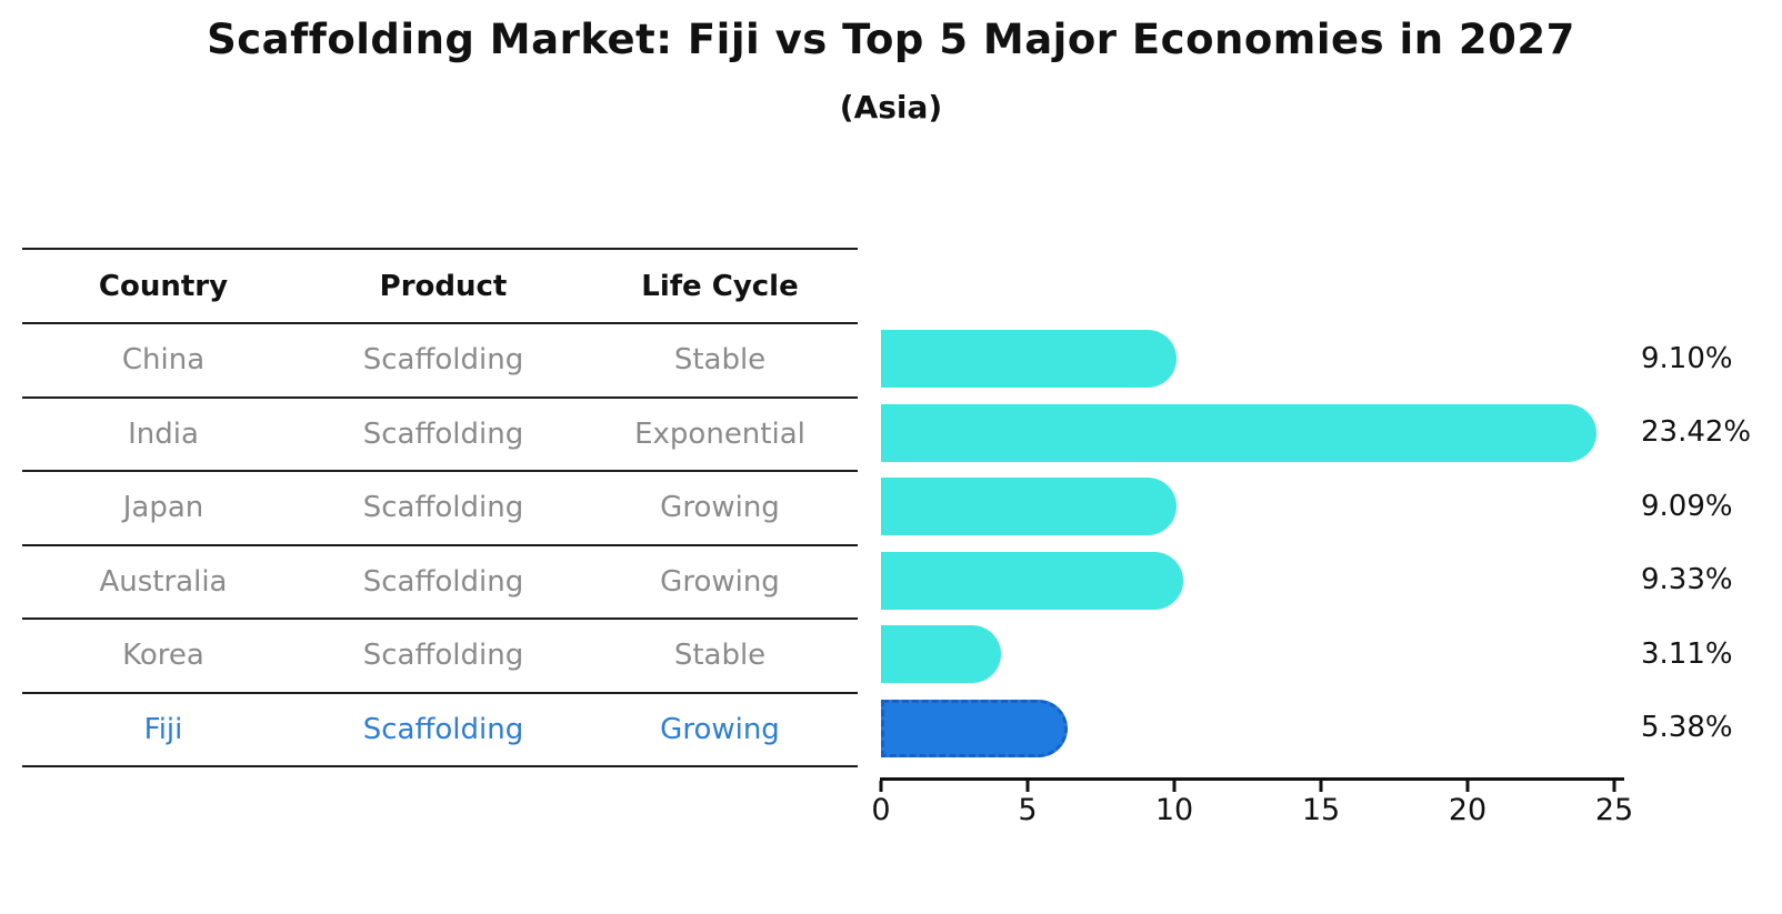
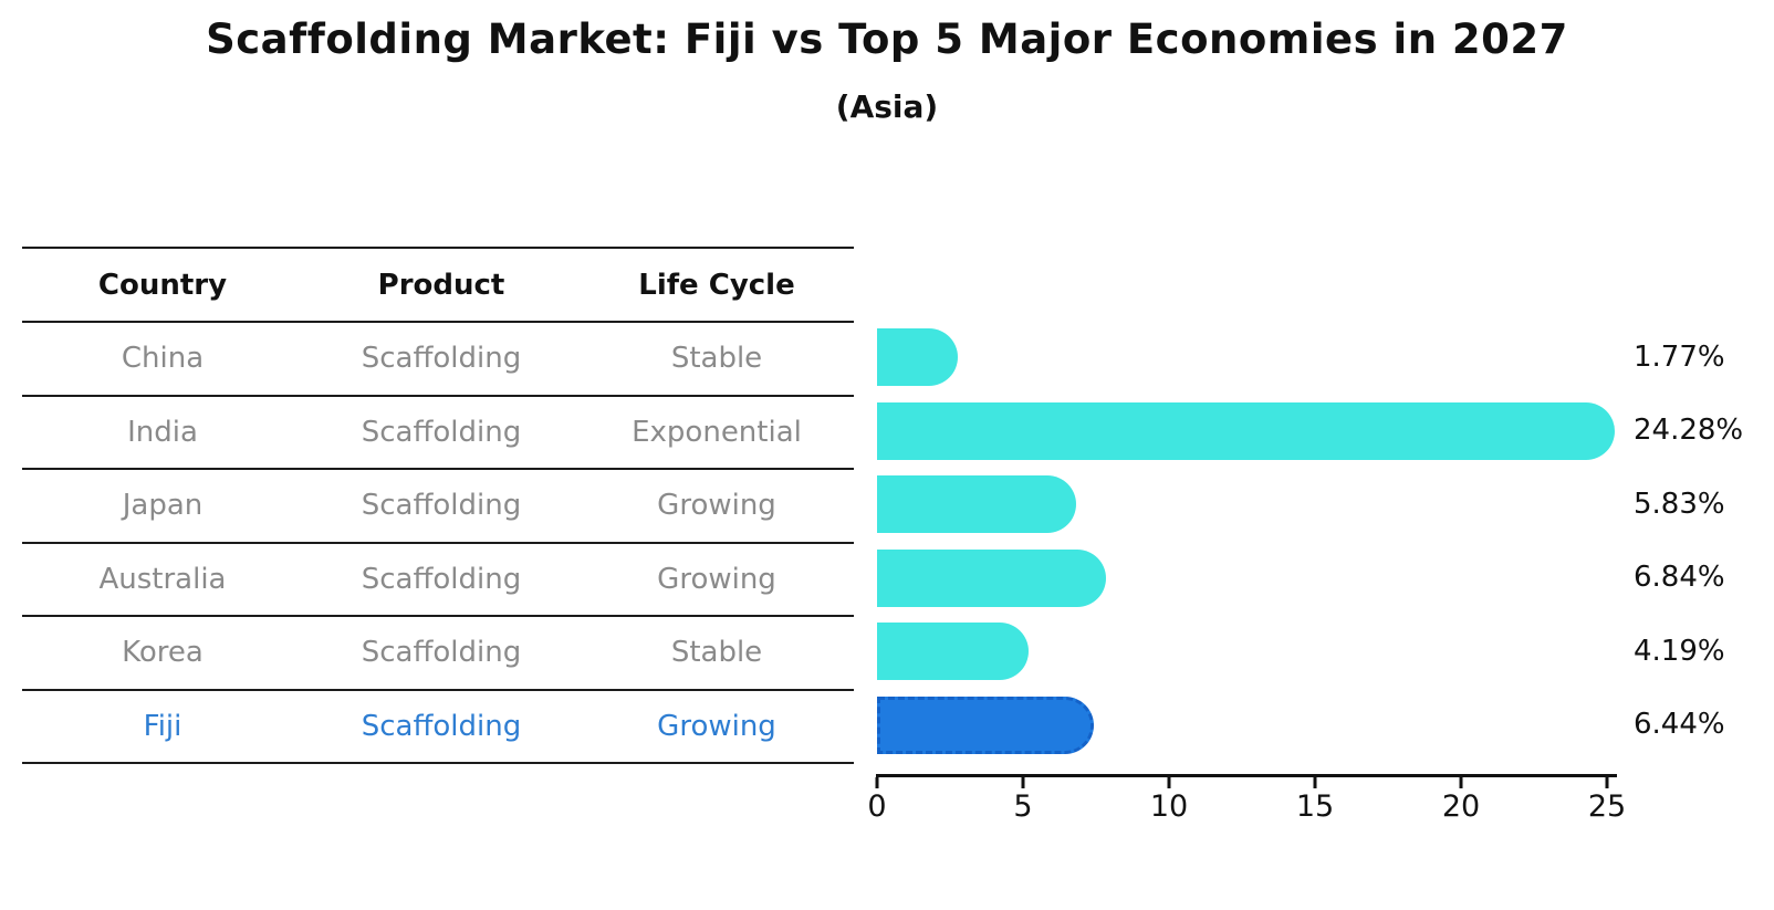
China: 9.10% -> 1.77%
India: 23.42% -> 24.28%
Japan: 9.09% -> 5.83%
Australia: 9.33% -> 6.84%
Korea: 3.11% -> 4.19%
Fiji: 5.38% -> 6.44%
